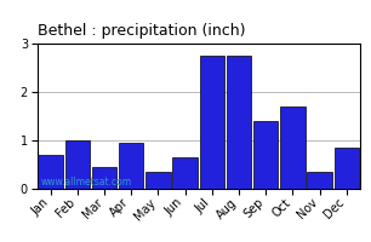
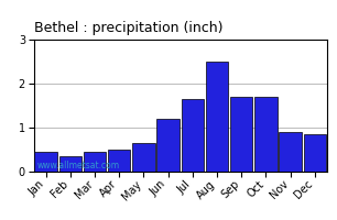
Jan: 0.70 -> 0.45
Feb: 1.00 -> 0.35
Apr: 0.95 -> 0.50
May: 0.35 -> 0.65
Jun: 0.65 -> 1.20
Jul: 2.75 -> 1.65
Aug: 2.75 -> 2.50
Sep: 1.40 -> 1.70
Nov: 0.35 -> 0.90
